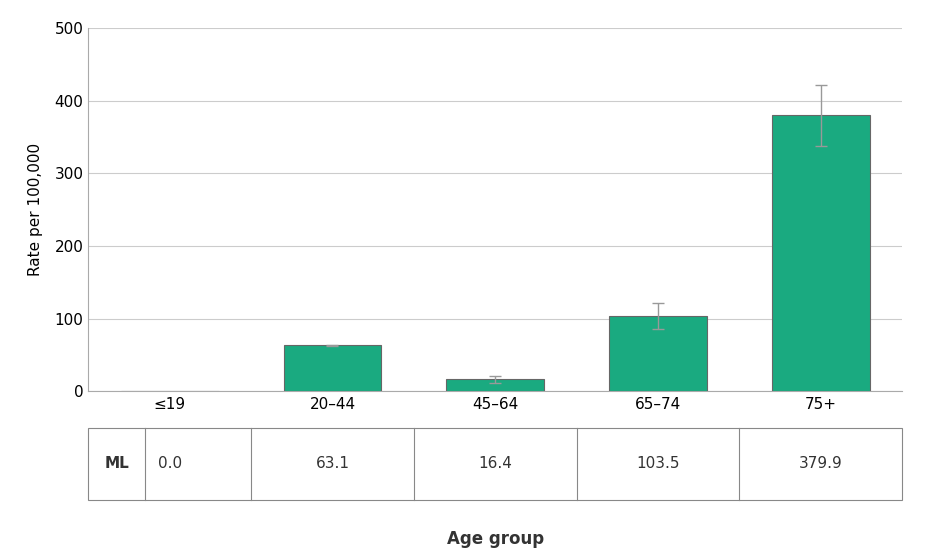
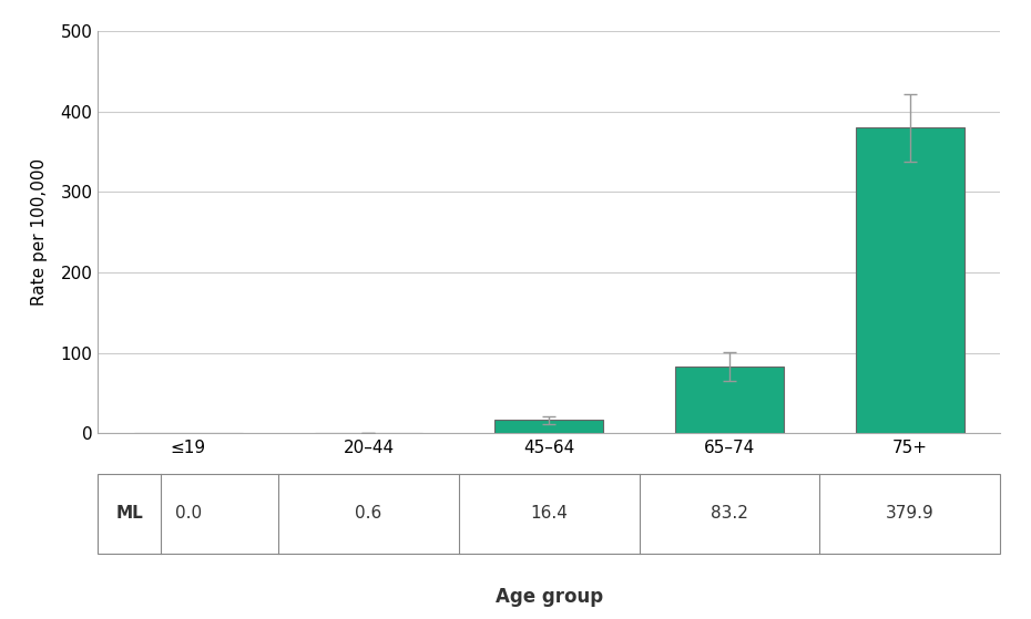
20–44: 63.1 -> 0.6
65–74: 103.5 -> 83.2
